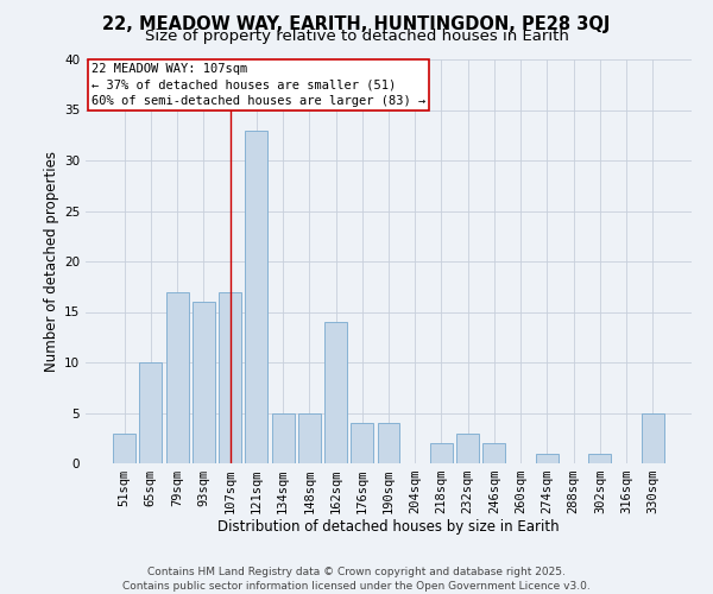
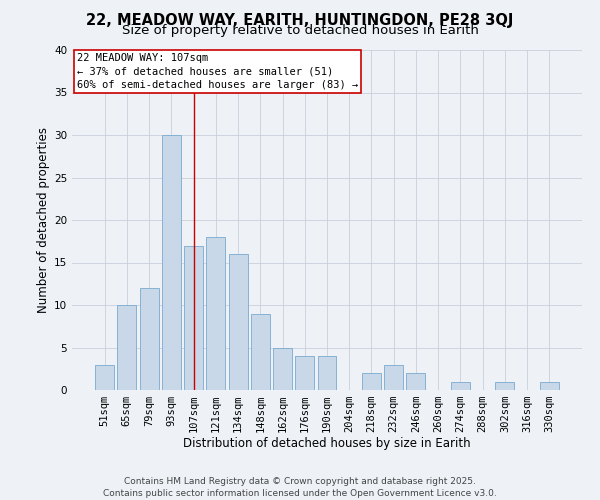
79sqm: 17 -> 12
93sqm: 16 -> 30
121sqm: 33 -> 18
134sqm: 5 -> 16
148sqm: 5 -> 9
162sqm: 14 -> 5
330sqm: 5 -> 1
